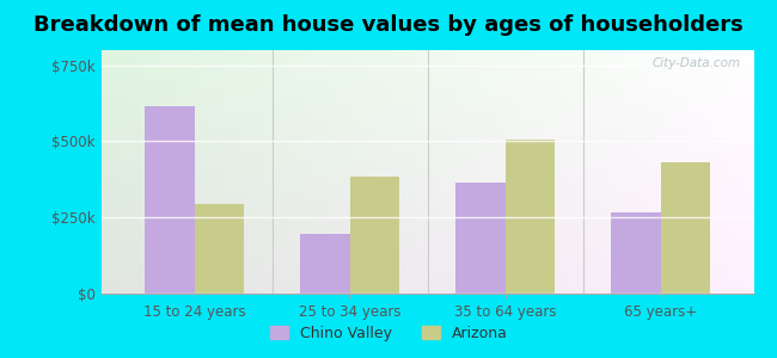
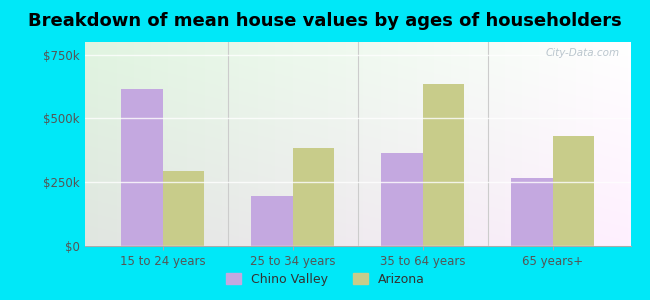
Arizona/35 to 64 years: $505k -> $635k
